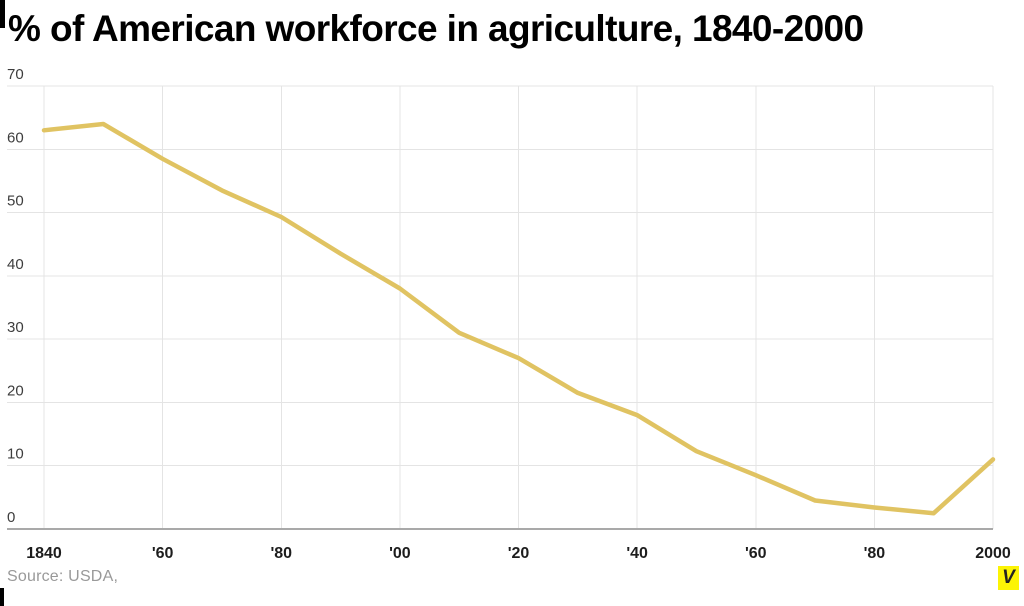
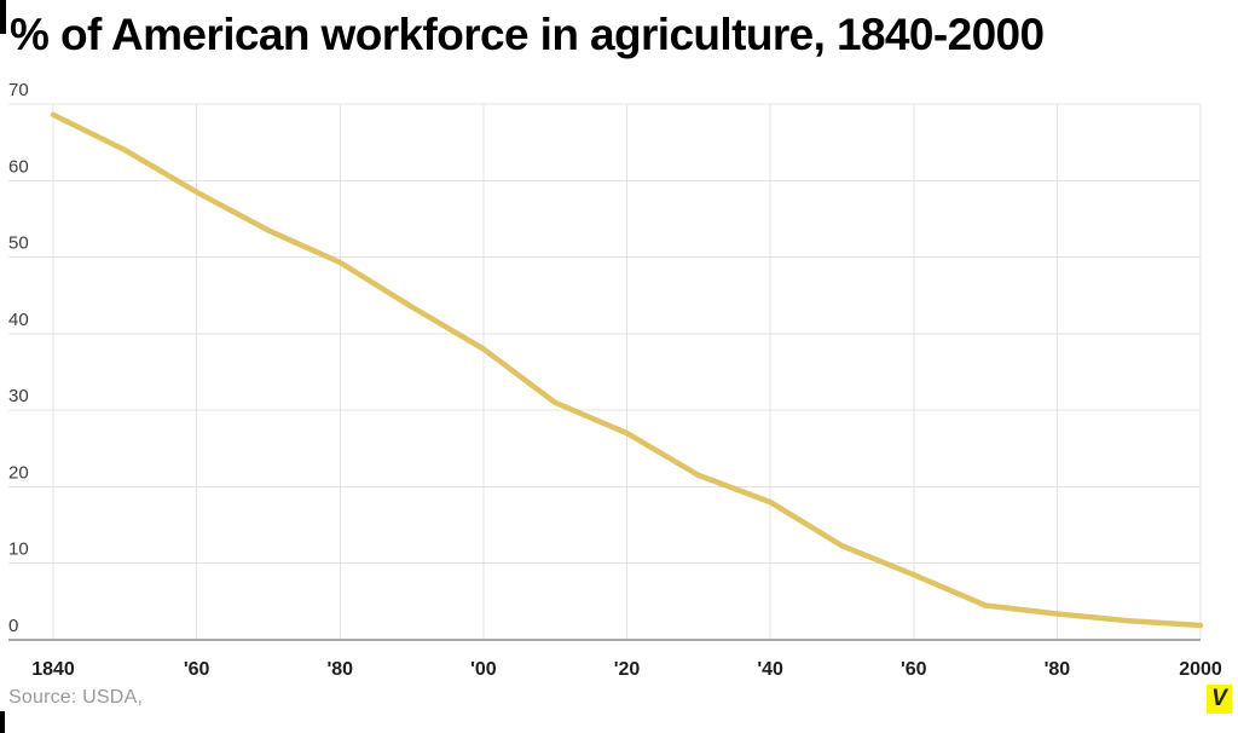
1840: 63 -> 69
2000: 11 -> 2
